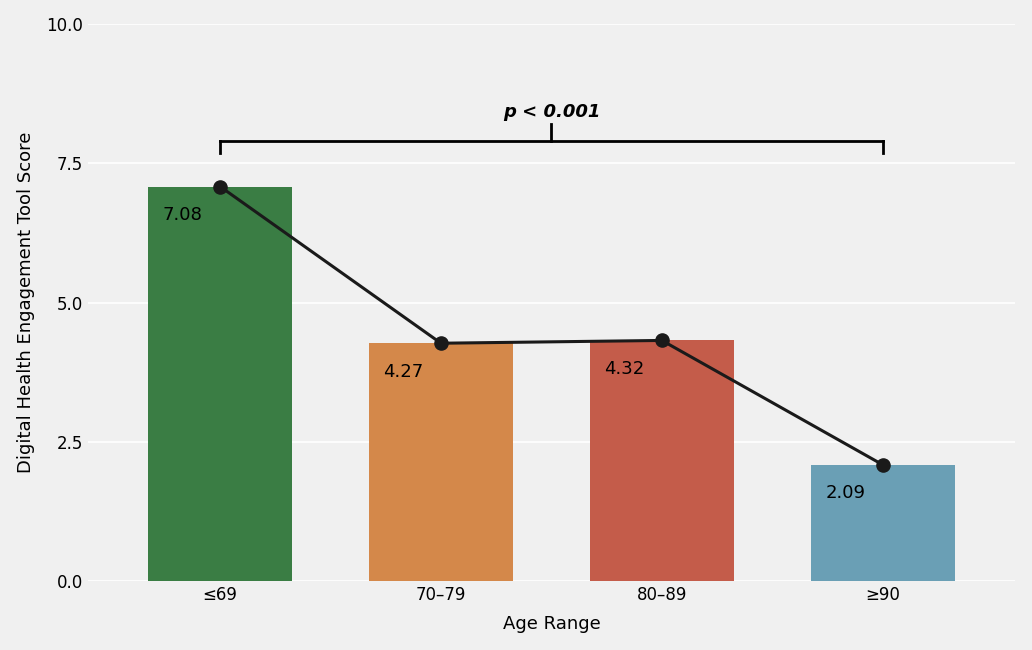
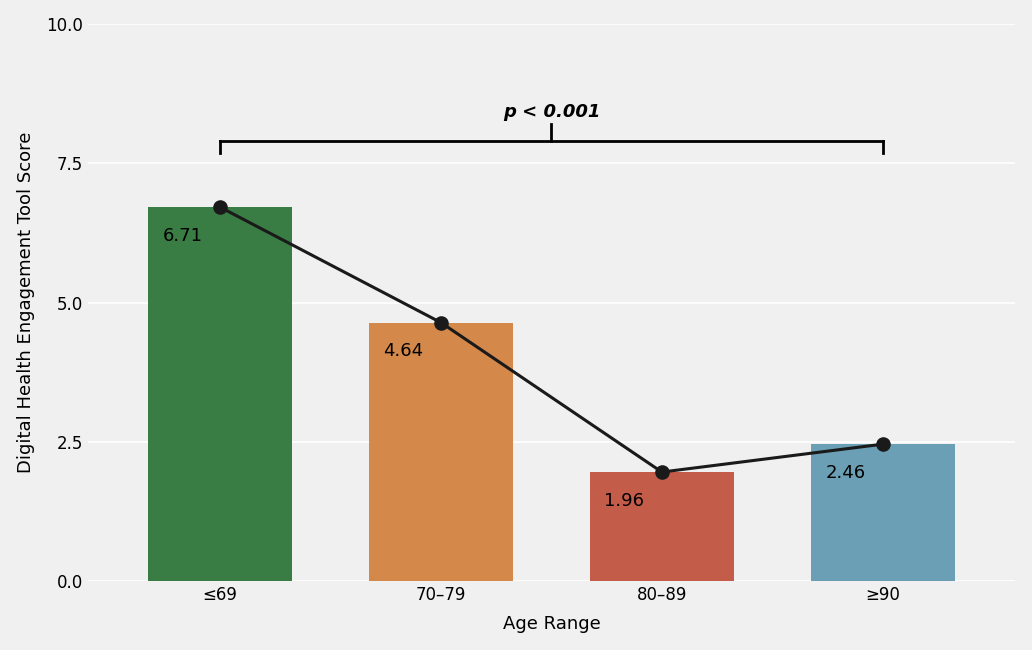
≤69: 7.08 -> 6.71
70–79: 4.27 -> 4.64
80–89: 4.32 -> 1.96
≥90: 2.09 -> 2.46
